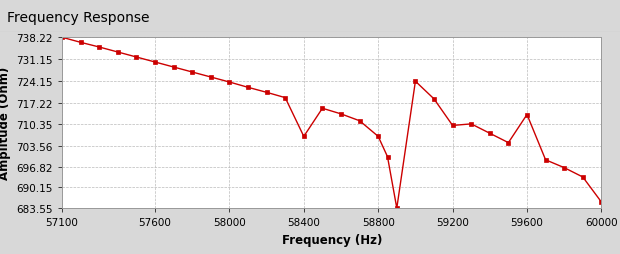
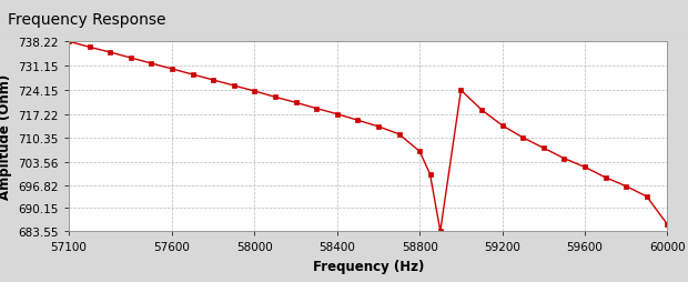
58400: 706.5 -> 717.3
59200: 710.0 -> 714.0
59600: 713.5 -> 702.0
